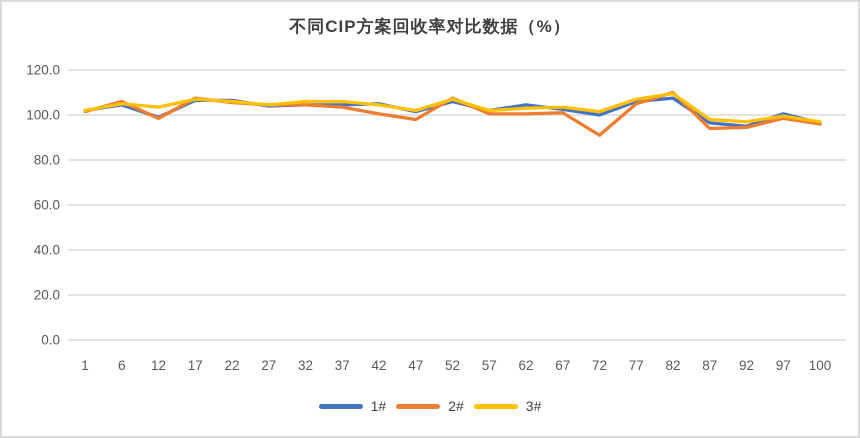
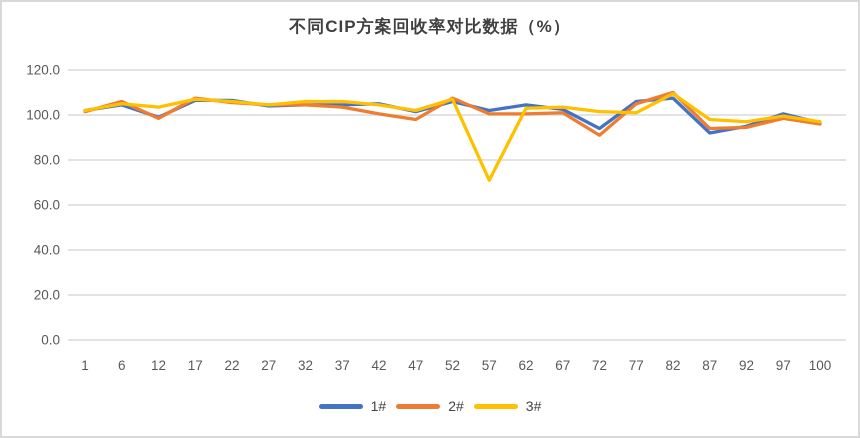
3#/57: 102 -> 71
1#/72: 100 -> 94
3#/77: 107 -> 101
1#/87: 96 -> 92
